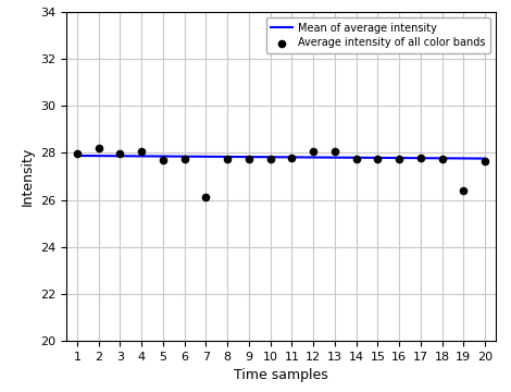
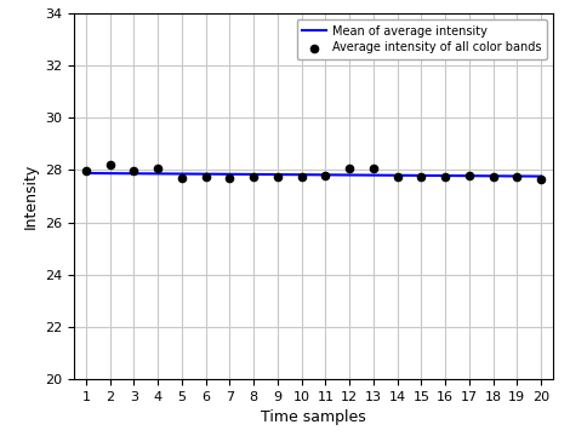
7: 26.10 -> 27.70
19: 26.40 -> 27.72
